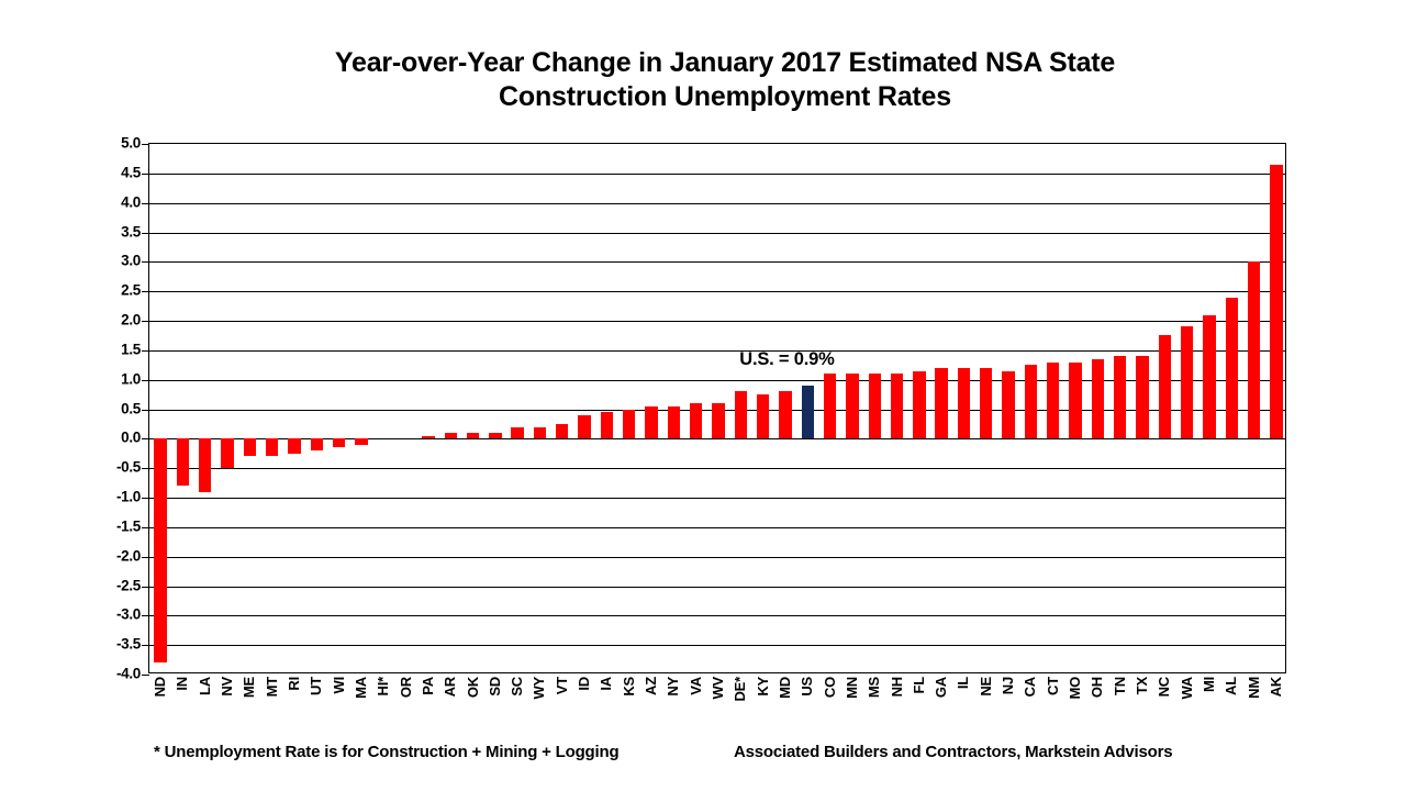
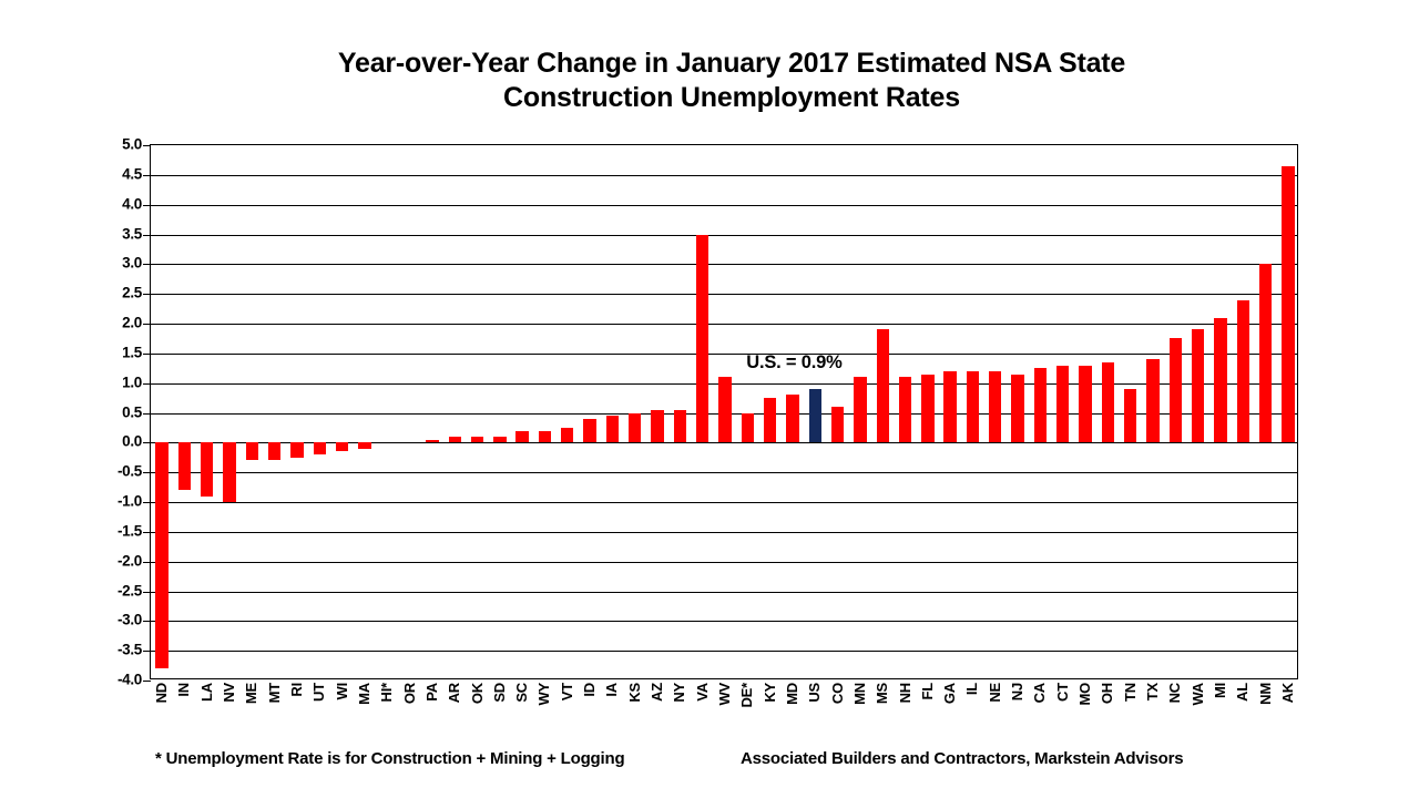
NV: -0.5 -> -1.0
VA: 0.6 -> 3.5
WV: 0.6 -> 1.1
DE*: 0.8 -> 0.5
CO: 1.1 -> 0.6
MS: 1.1 -> 1.9
TN: 1.4 -> 0.9
